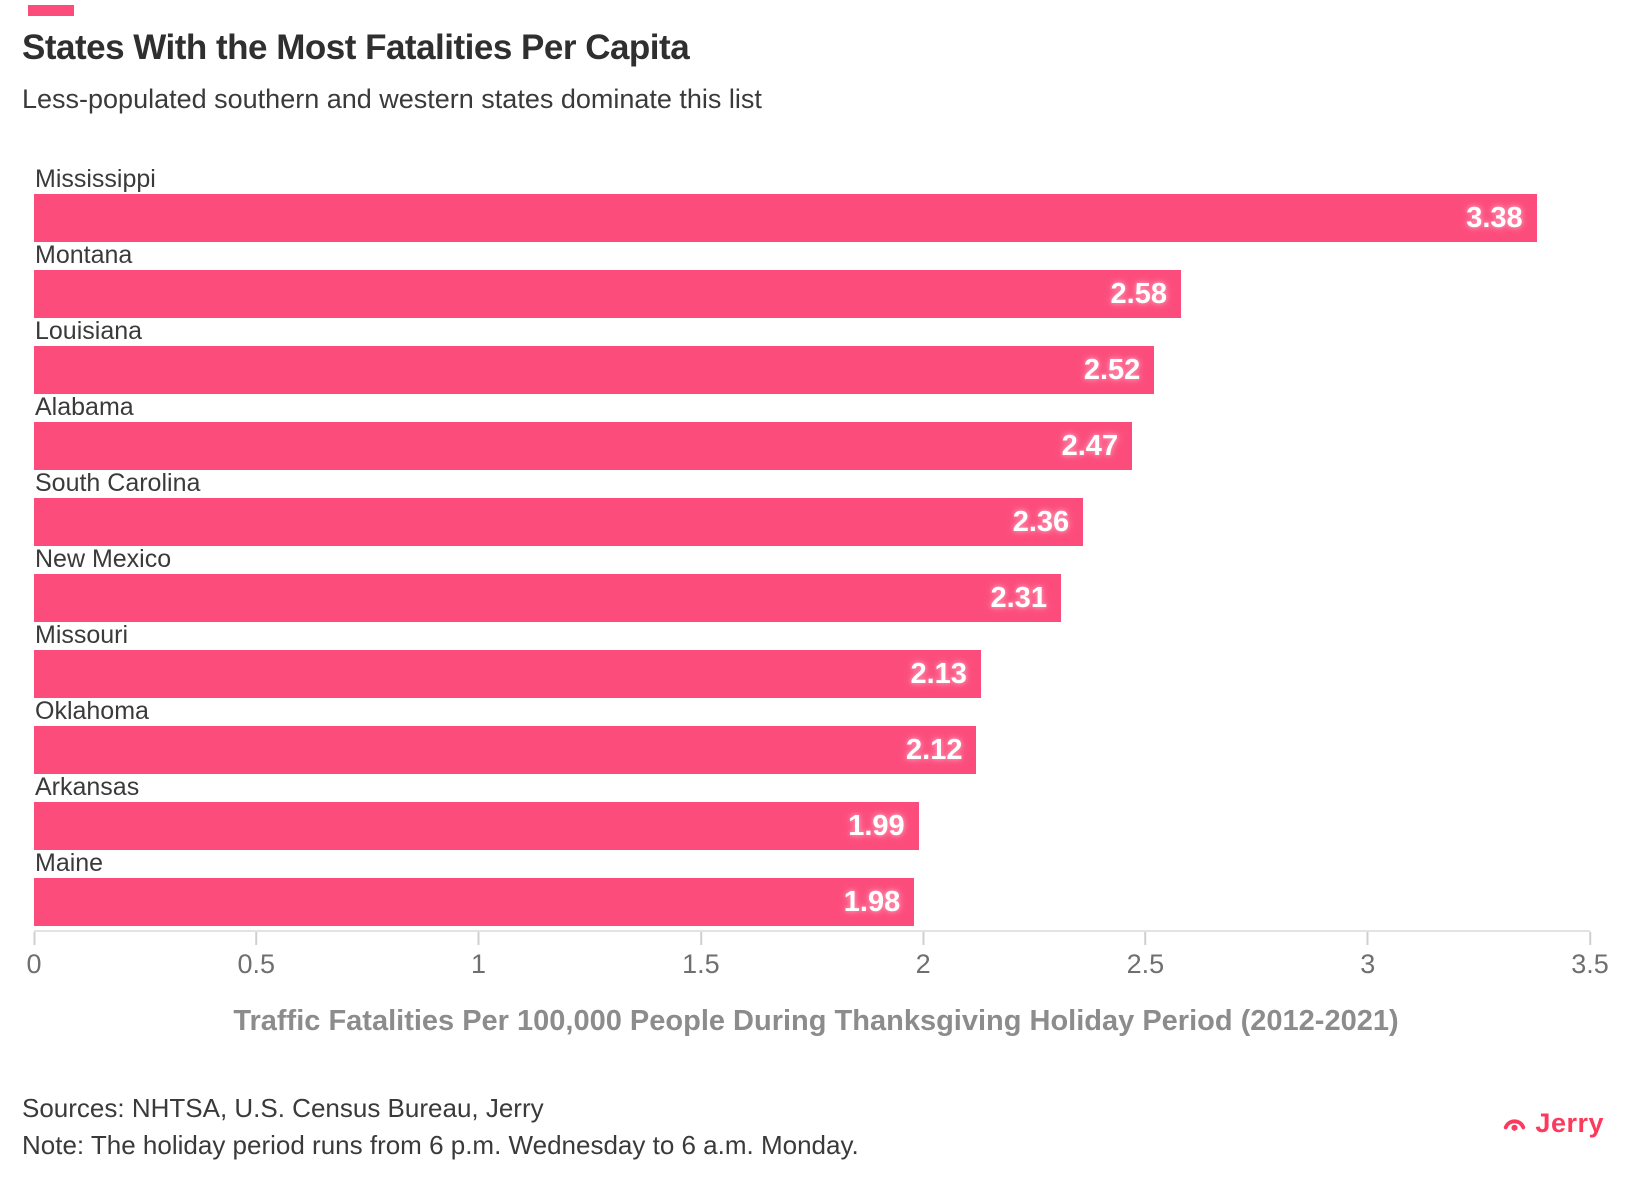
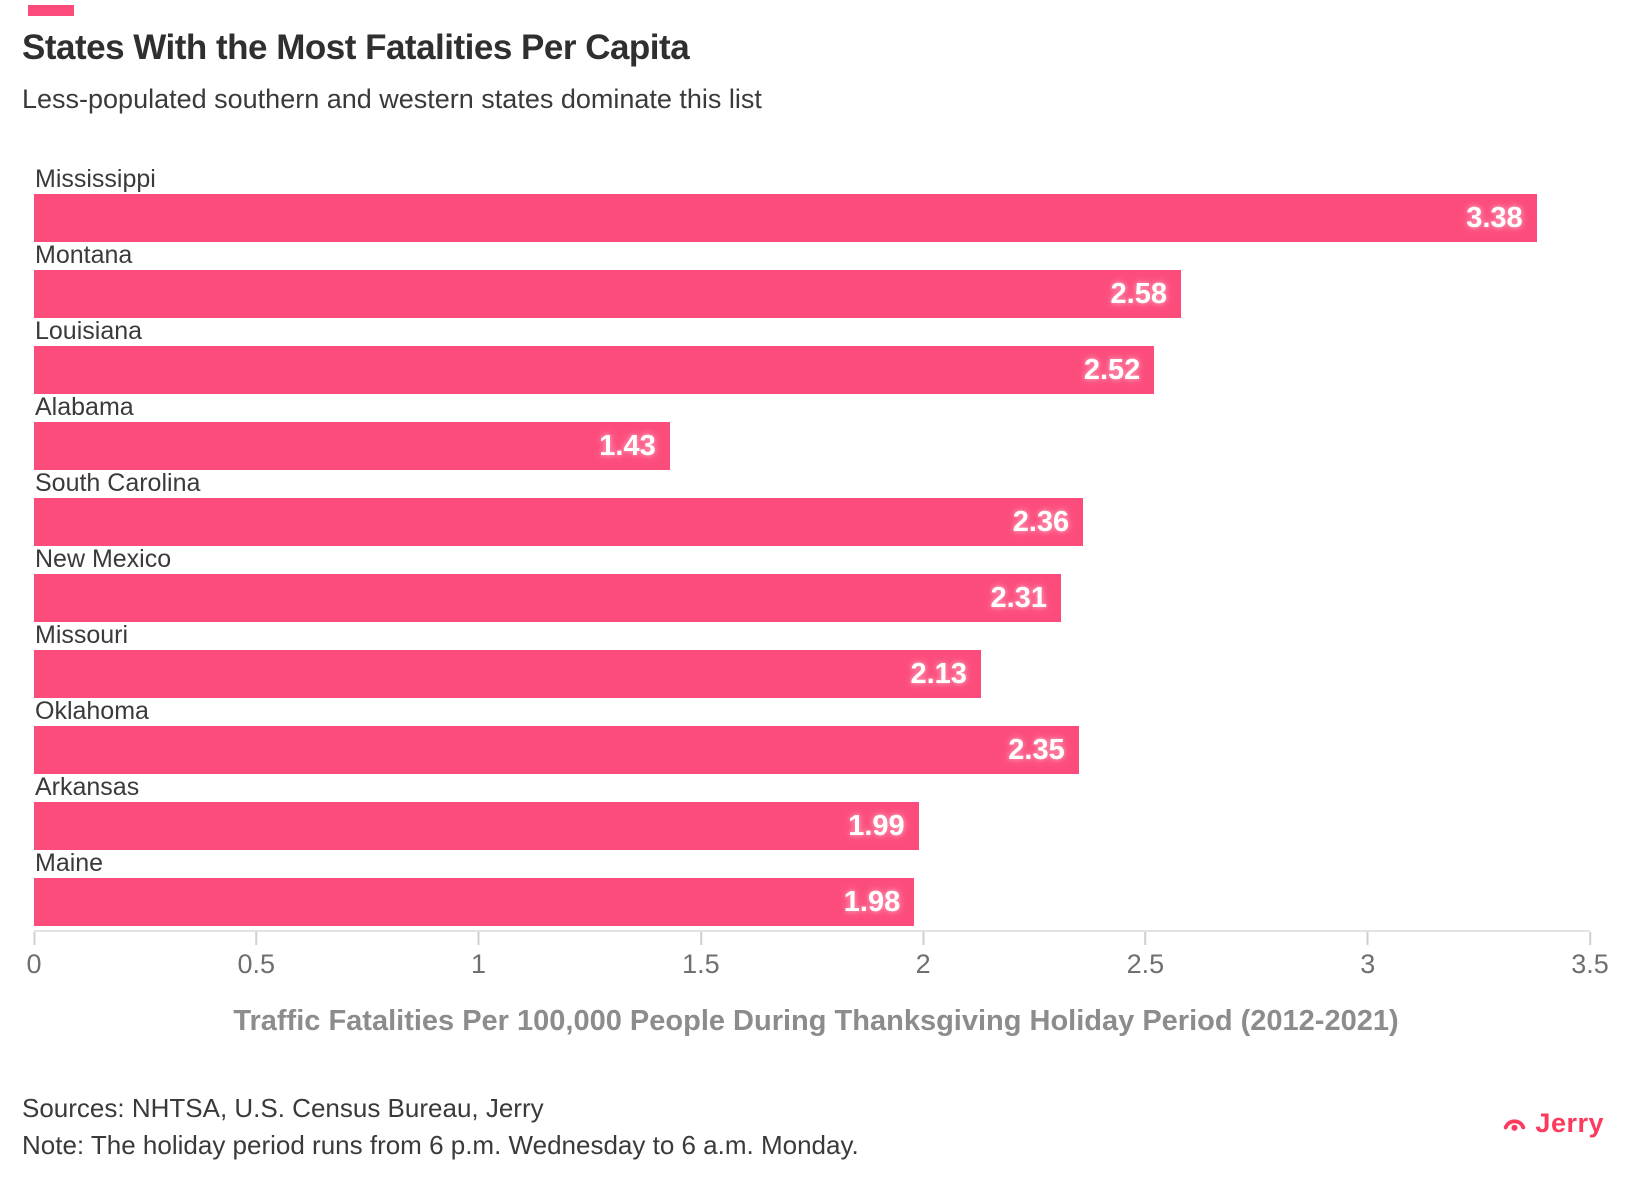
Alabama: 2.47 -> 1.43
Oklahoma: 2.12 -> 2.35
